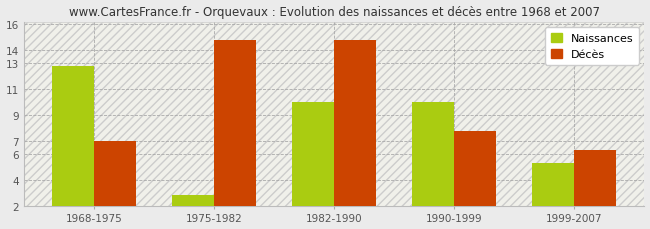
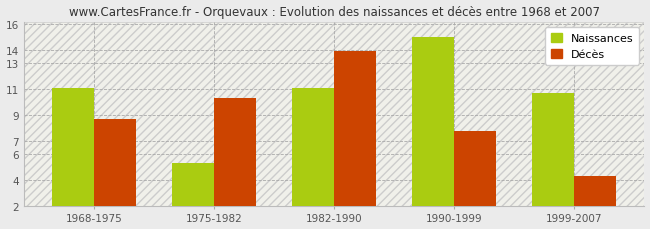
Naissances/1968-1975: 12.8 -> 11.1
Décès/1968-1975: 7.0 -> 8.7
Naissances/1975-1982: 2.8 -> 5.3
Décès/1975-1982: 14.8 -> 10.3
Naissances/1982-1990: 10.0 -> 11.1
Décès/1982-1990: 14.8 -> 13.9
Naissances/1990-1999: 10.0 -> 15.0
Naissances/1999-2007: 5.3 -> 10.7
Décès/1999-2007: 6.3 -> 4.3
